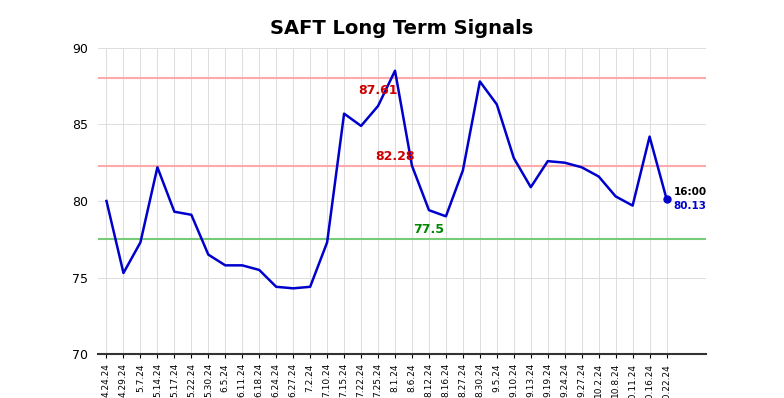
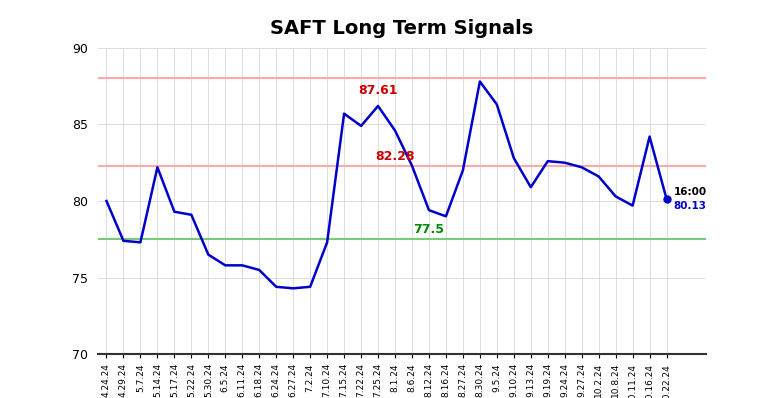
4.29.24: 75.3 -> 77.4
8.1.24: 88.5 -> 84.6
